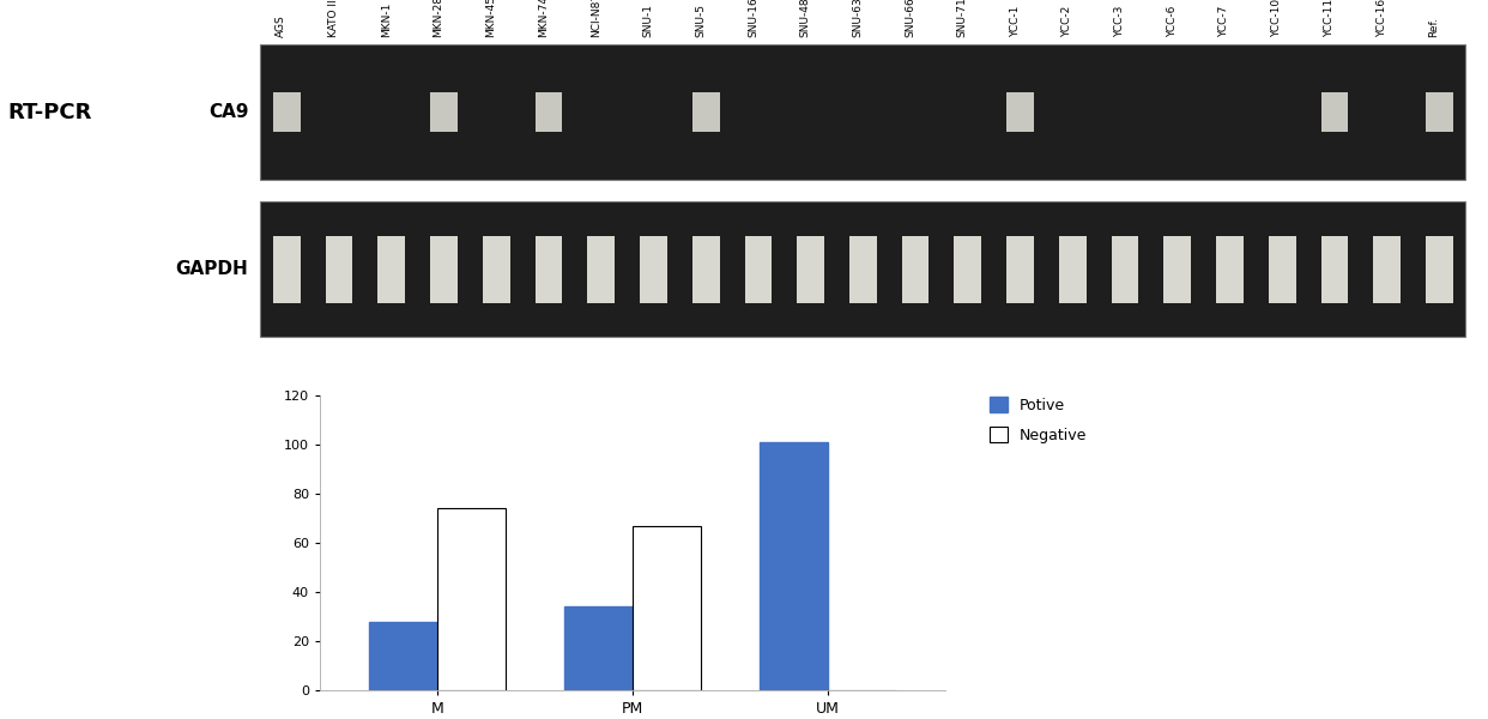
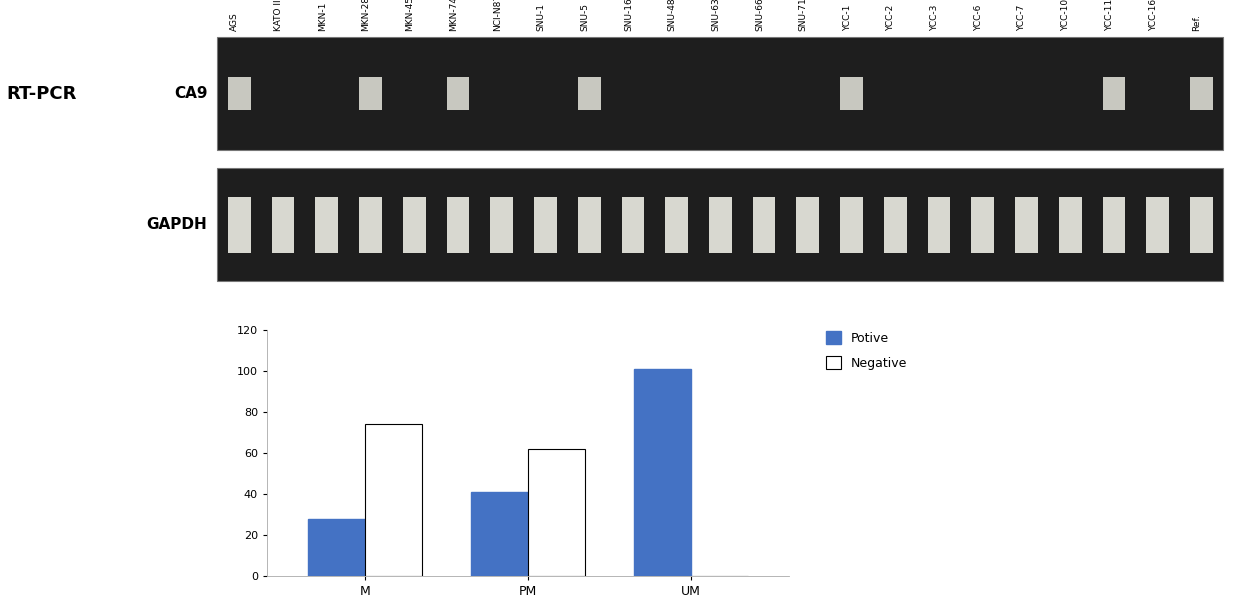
Potive/PM: 34 -> 41
Negative/PM: 67 -> 62
